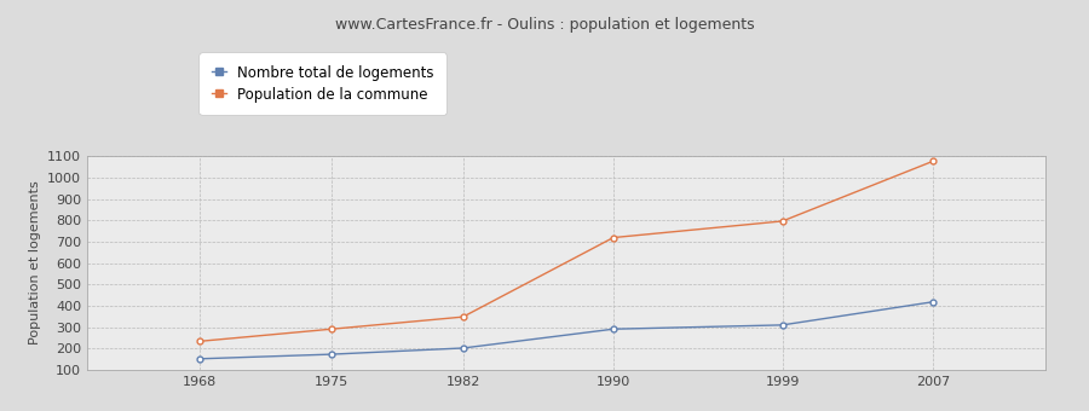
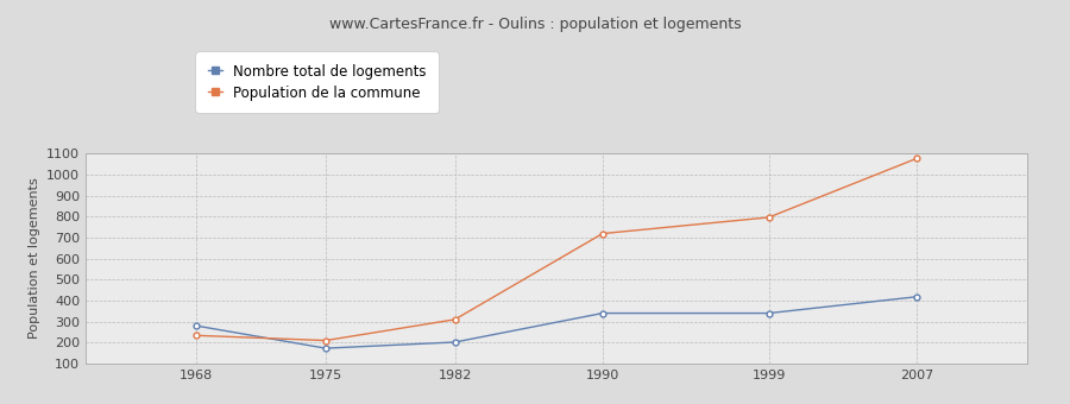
Nombre total de logements/1968: 150 -> 280
Population de la commune/1975: 290 -> 210
Population de la commune/1982: 350 -> 310
Nombre total de logements/1990: 290 -> 340
Nombre total de logements/1999: 310 -> 340
